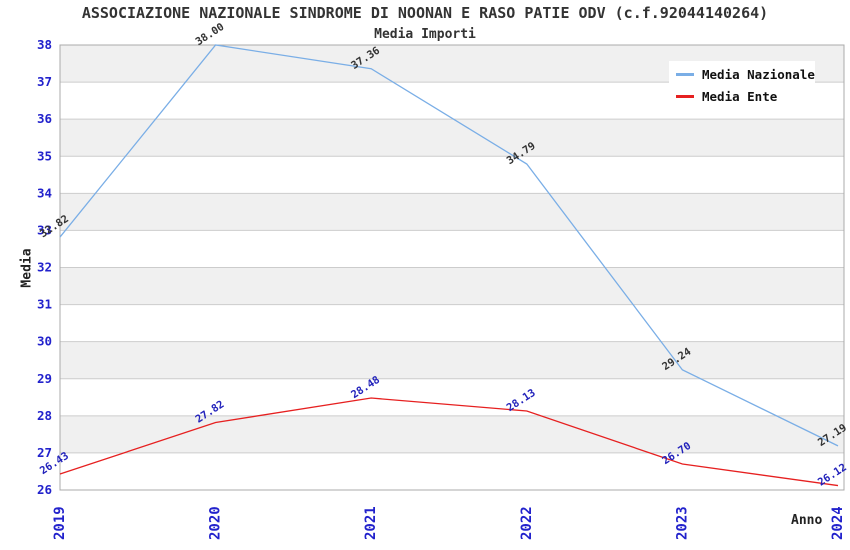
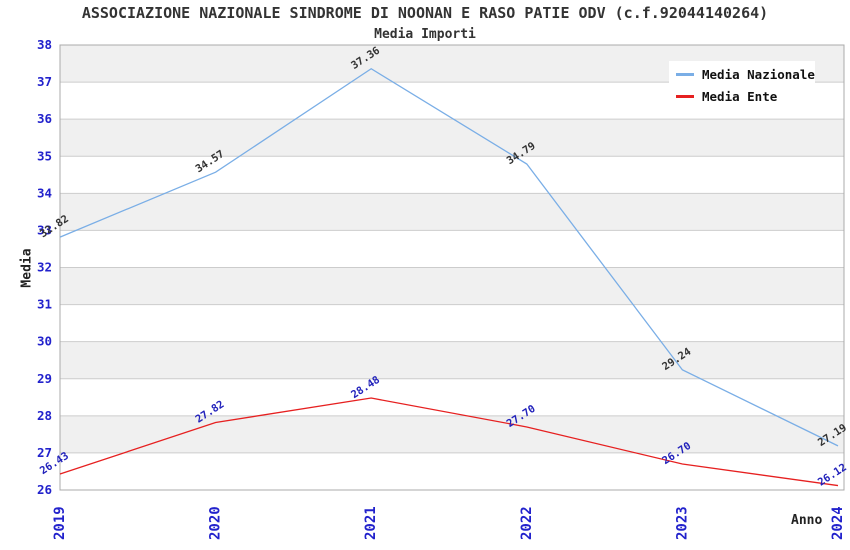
Media Nazionale/2020: 38.00 -> 34.57
Media Ente/2022: 28.13 -> 27.70
